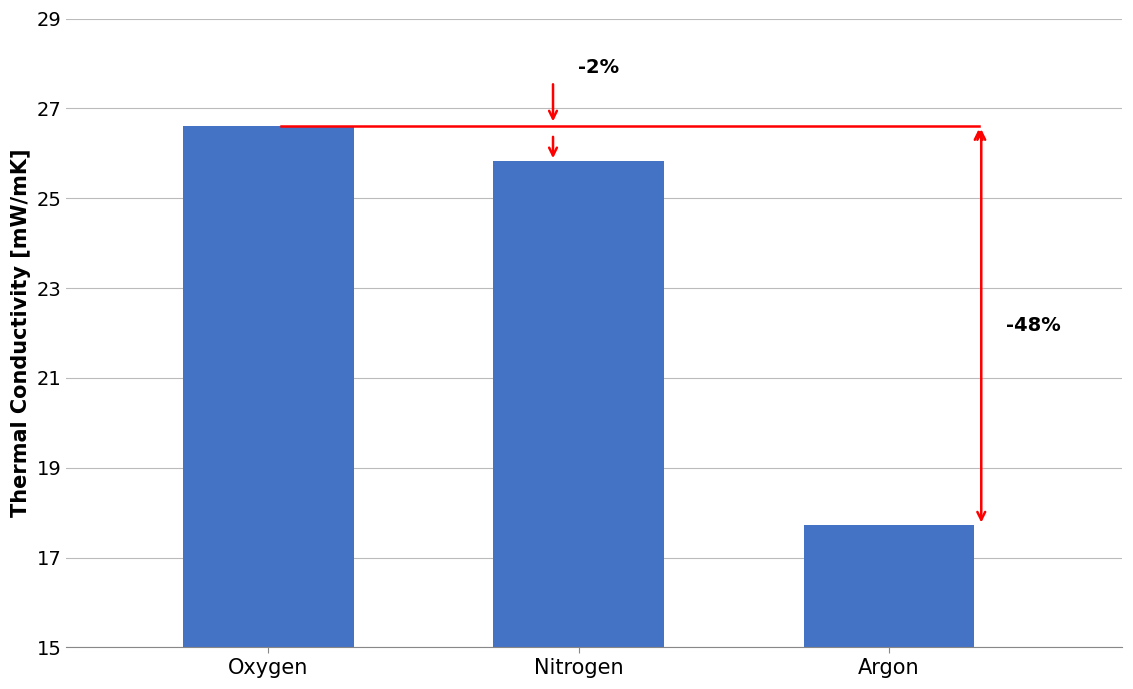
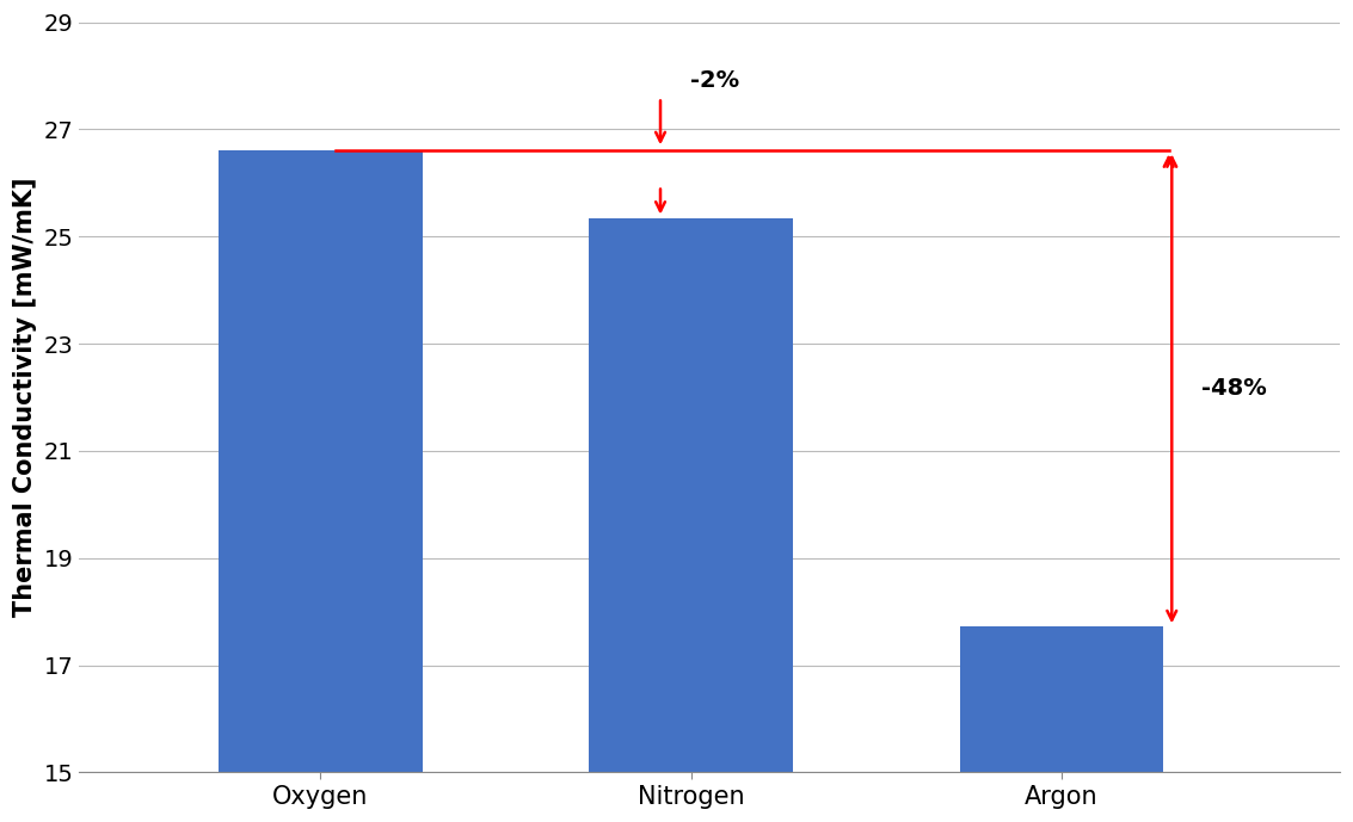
Nitrogen: 25.83 -> 25.35
